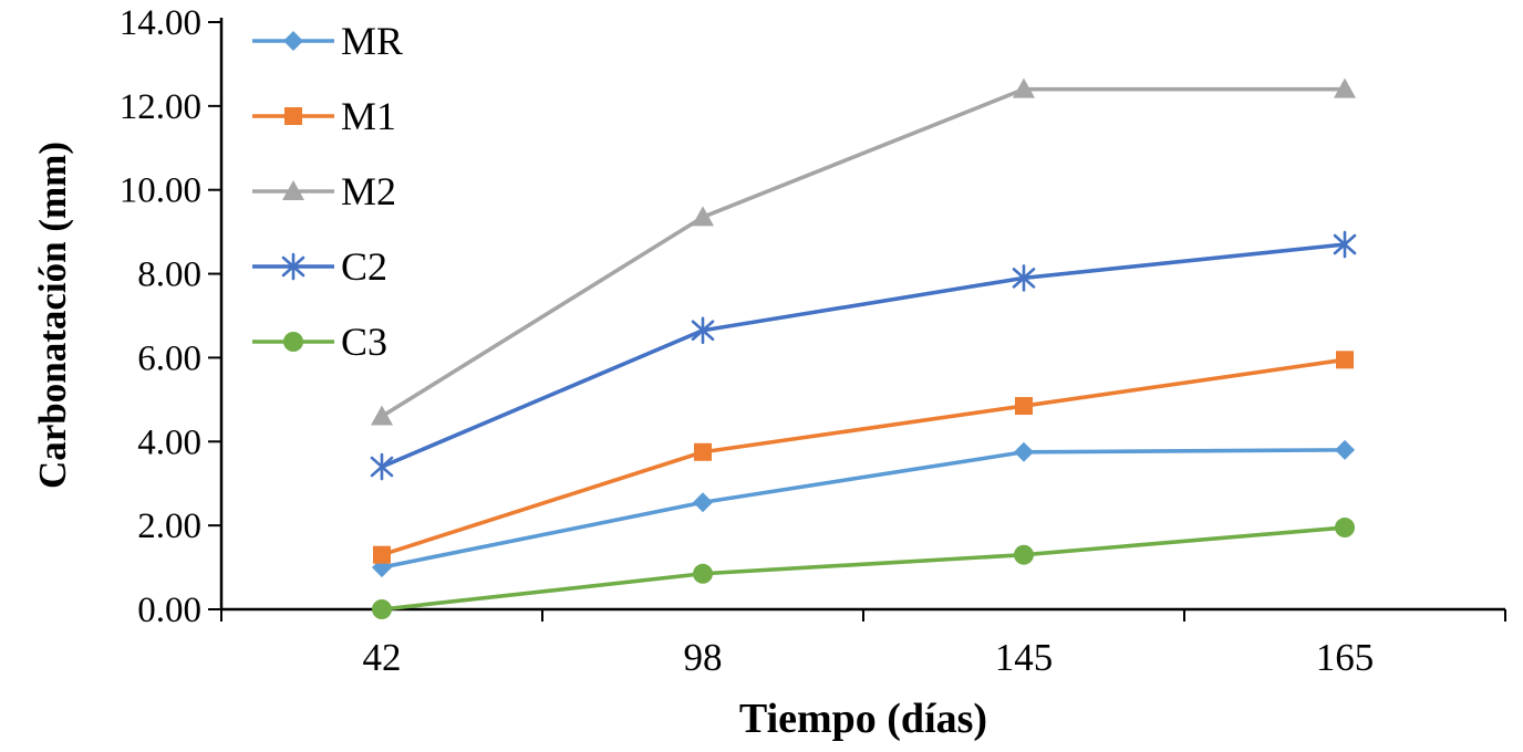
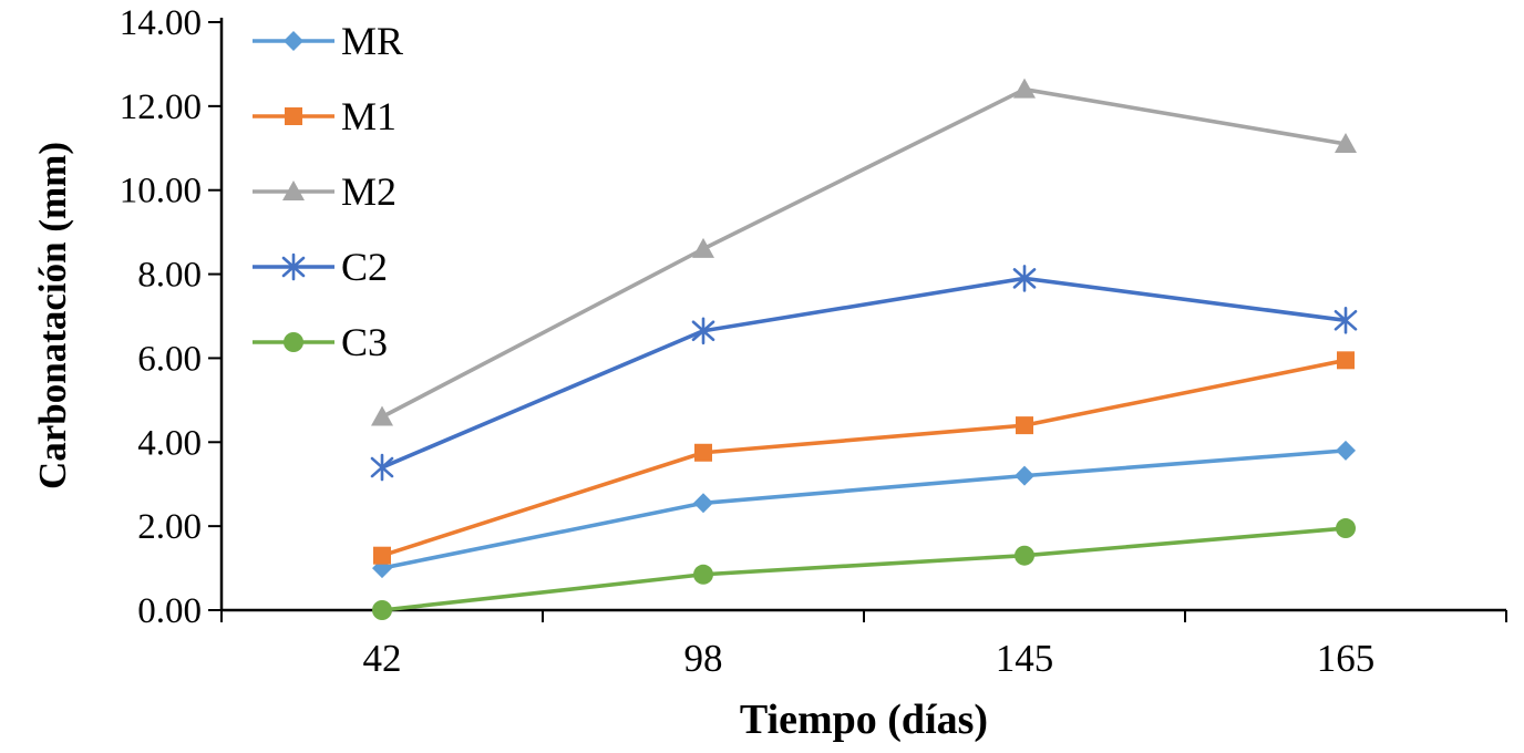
M2/98: 9.3 -> 8.6
MR/145: 3.8 -> 3.2
M1/145: 4.8 -> 4.4
M2/165: 12.4 -> 11.1
C2/165: 8.7 -> 6.9
